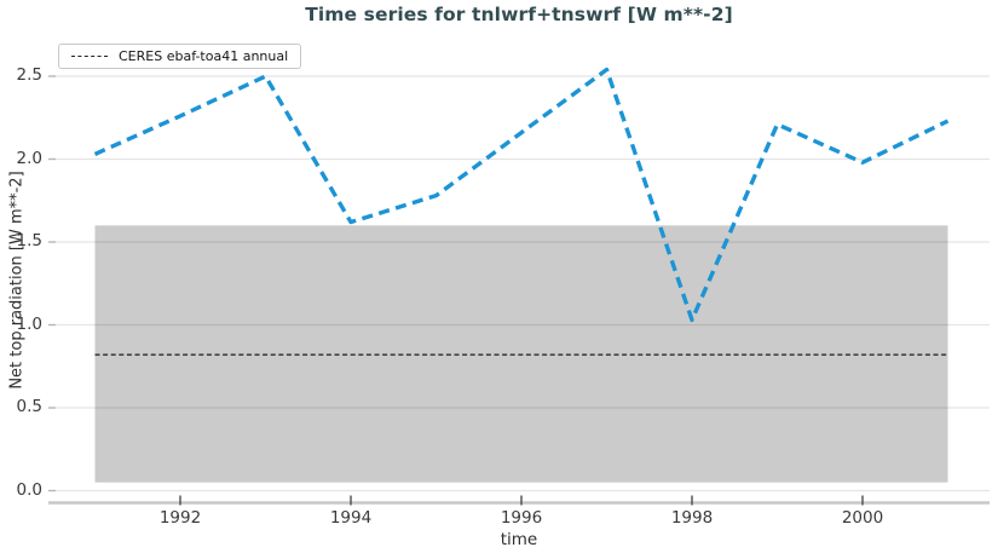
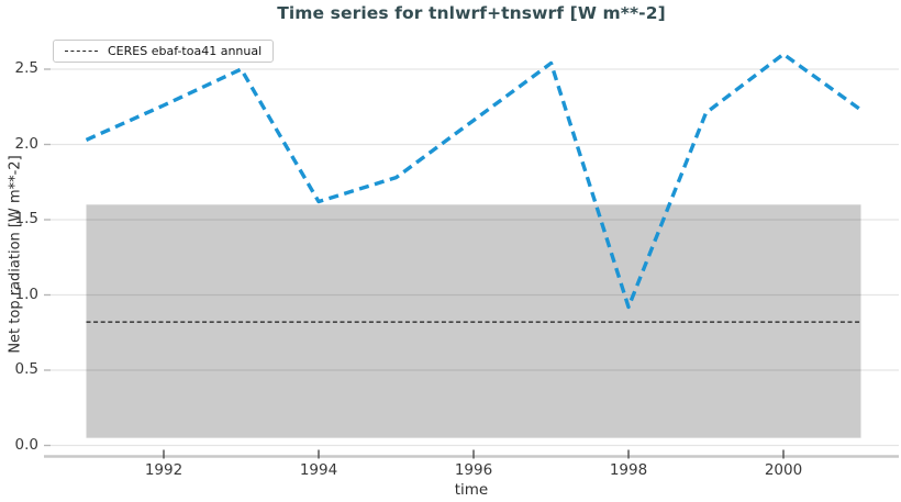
1998: 1.03 -> 0.92
2000: 1.98 -> 2.60
